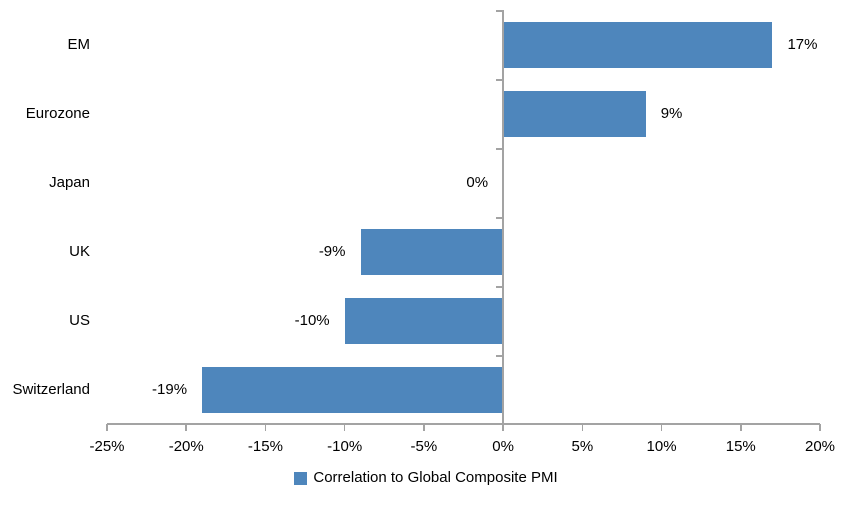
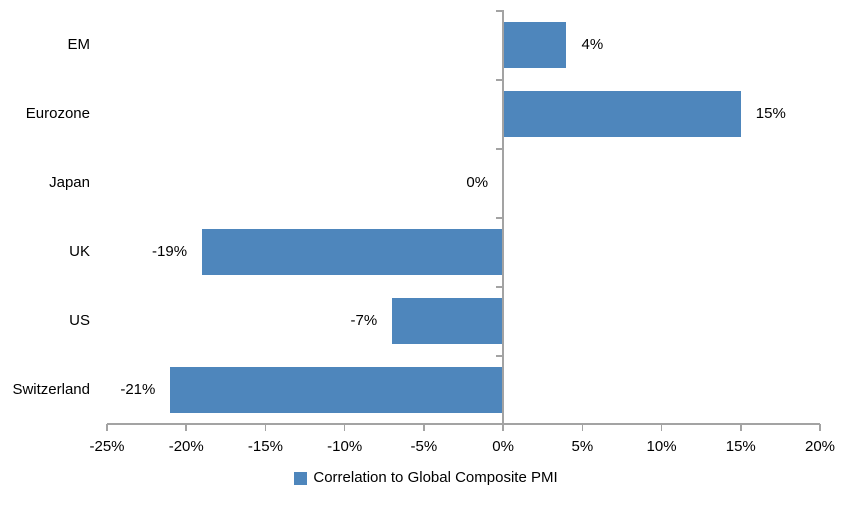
EM: 17% -> 4%
Eurozone: 9% -> 15%
UK: -9% -> -19%
US: -10% -> -7%
Switzerland: -19% -> -21%
